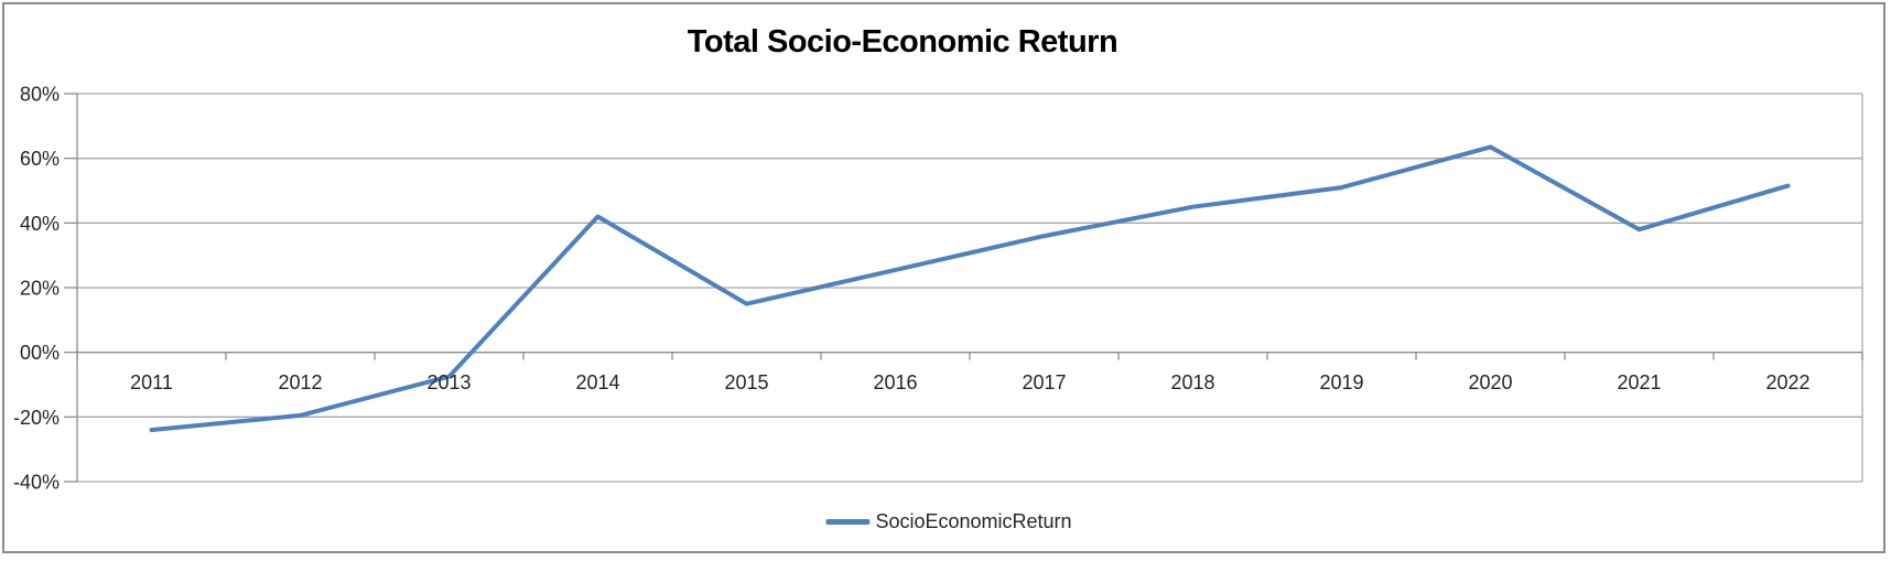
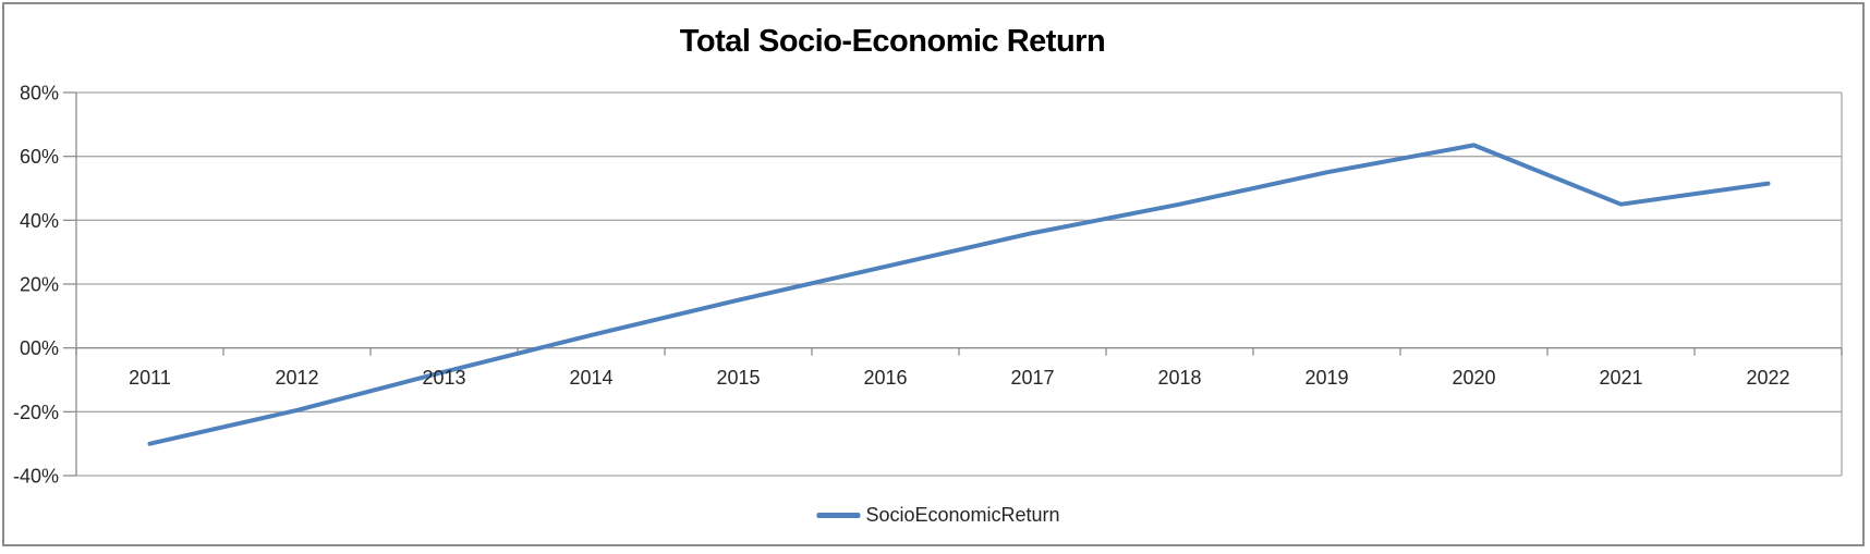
2011: -24% -> -30%
2014: 42% -> 4%
2019: 51% -> 55%
2021: 38% -> 45%
